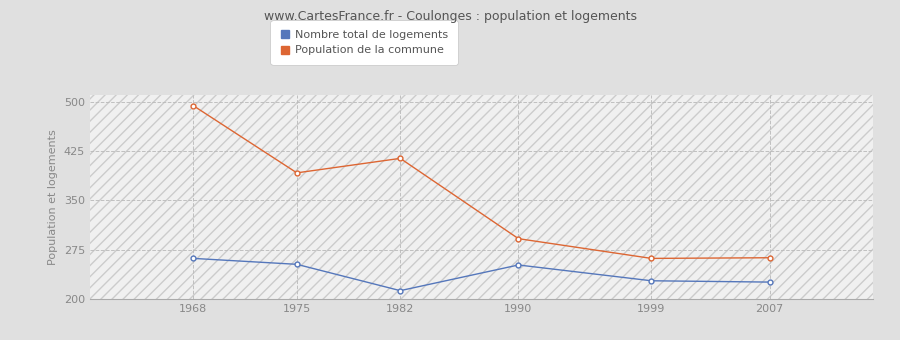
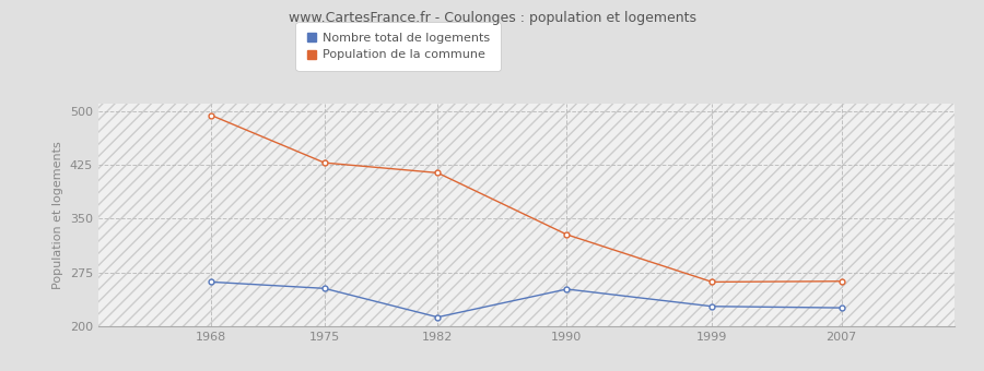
Population de la commune/1975: 392 -> 428
Population de la commune/1990: 292 -> 328
